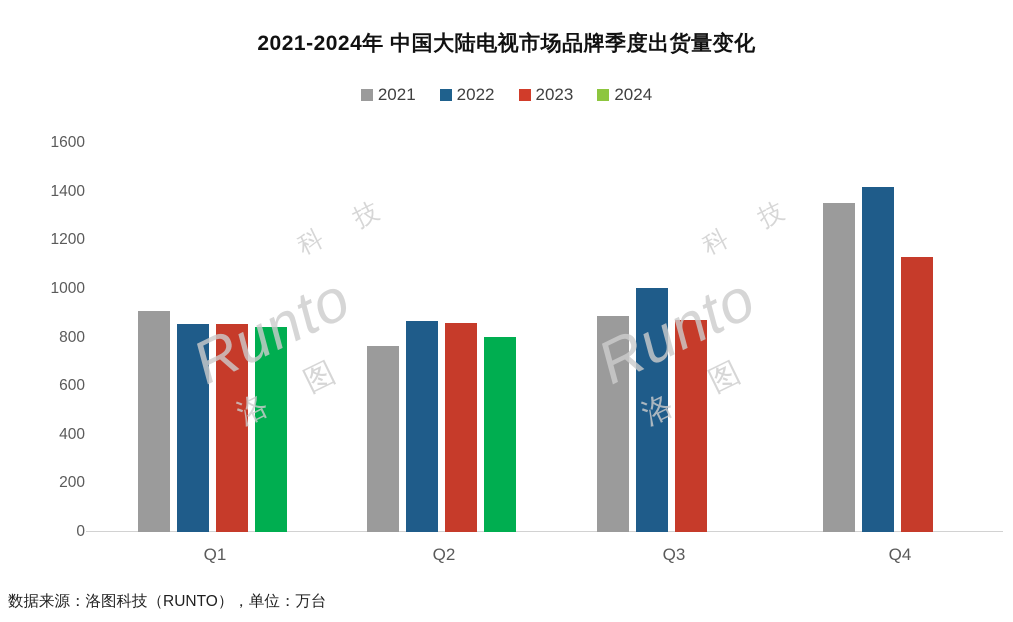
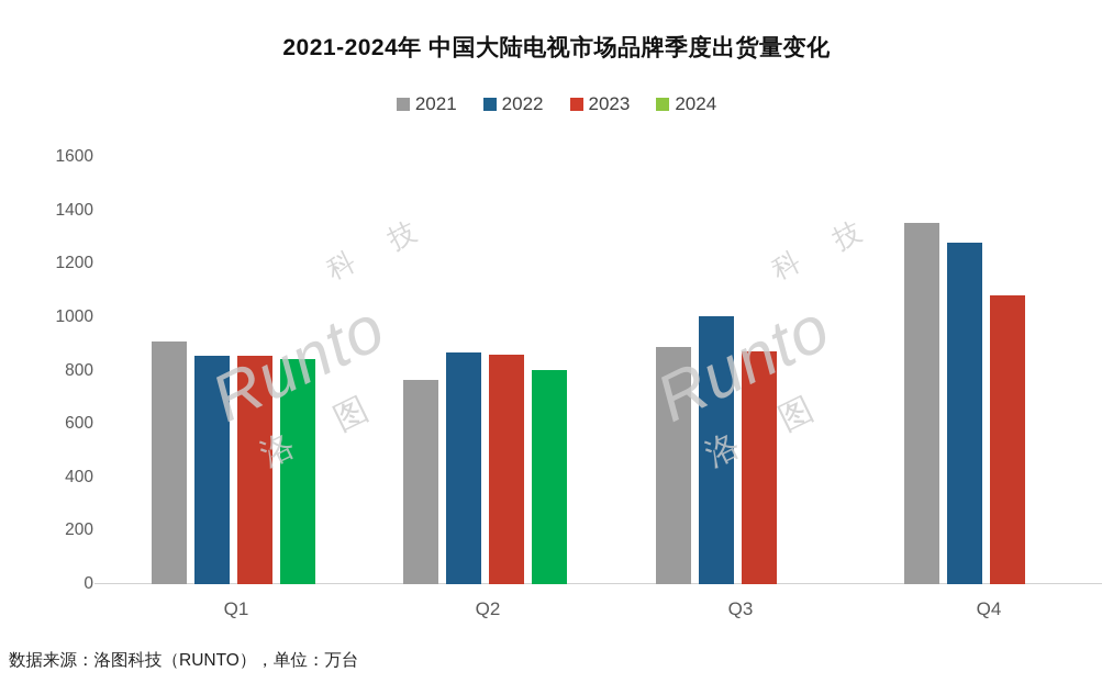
2022/Q4: 1420 -> 1280
2023/Q4: 1130 -> 1080
